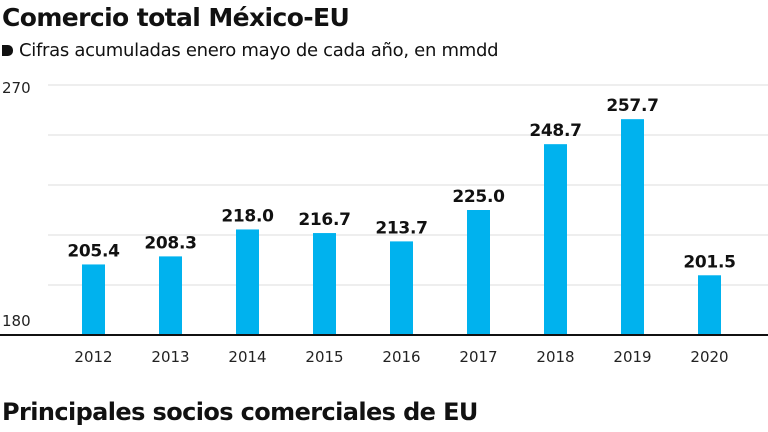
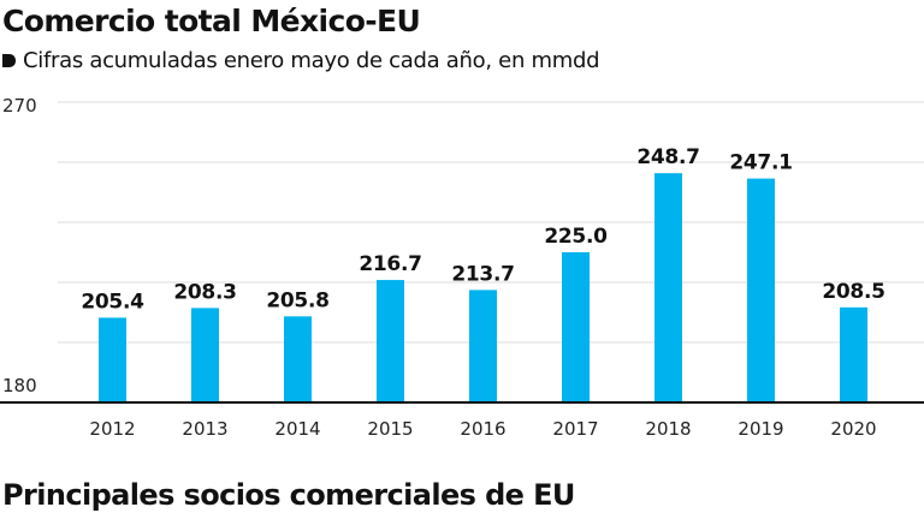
2014: 218.0 -> 205.8
2019: 257.7 -> 247.1
2020: 201.5 -> 208.5
